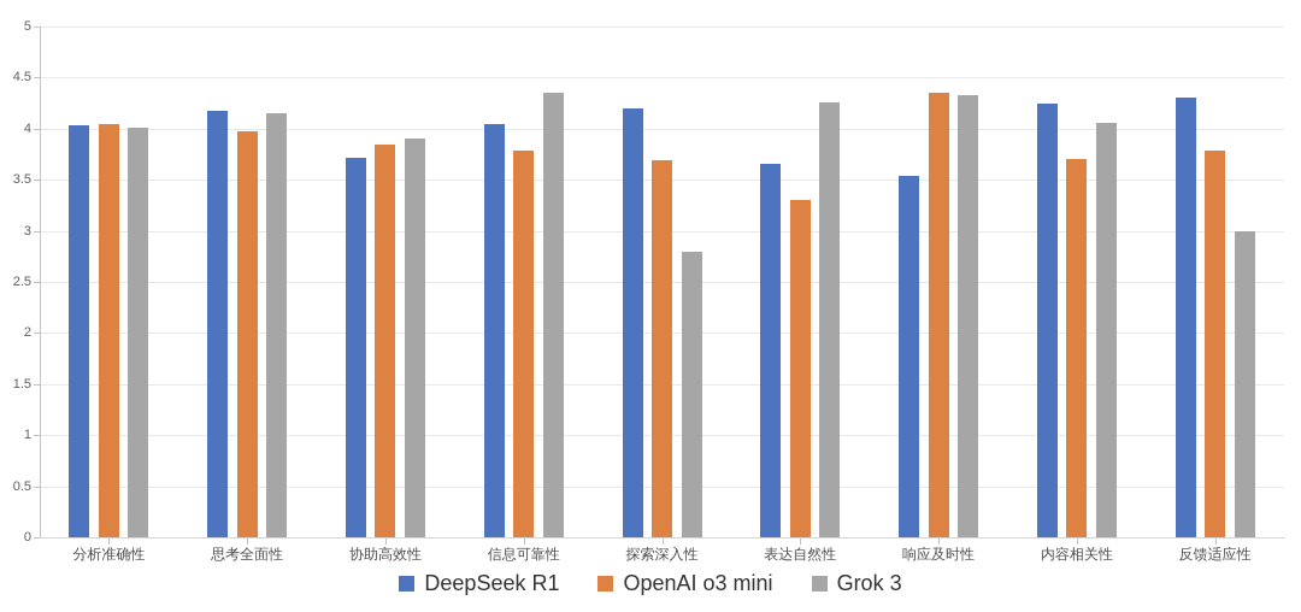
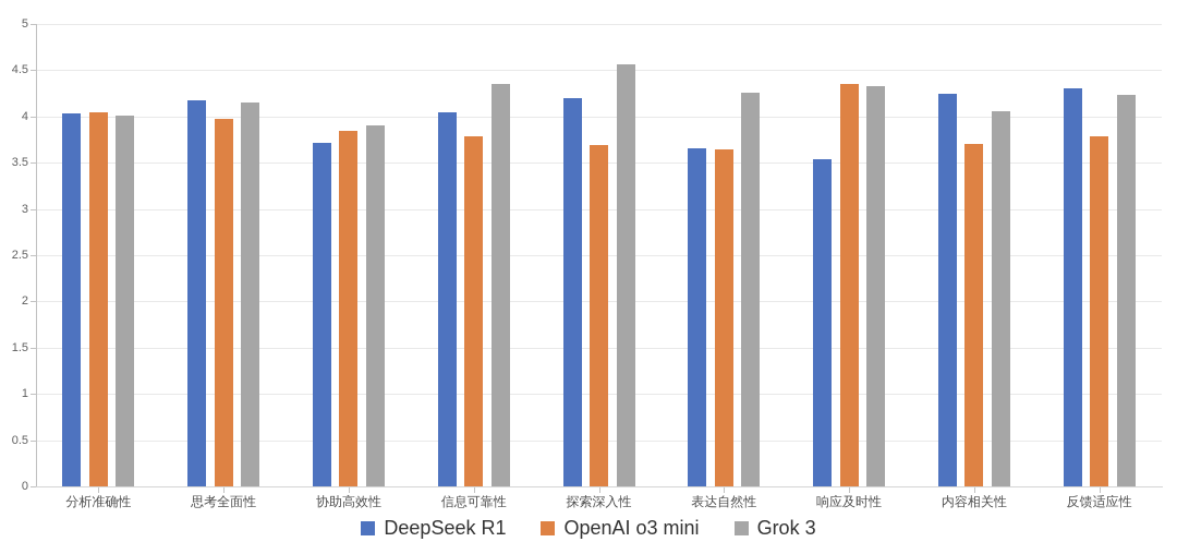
Grok 3/探索深入性: 2.8 -> 4.6
OpenAI o3 mini/表达自然性: 3.3 -> 3.6
Grok 3/反馈适应性: 3.0 -> 4.2
